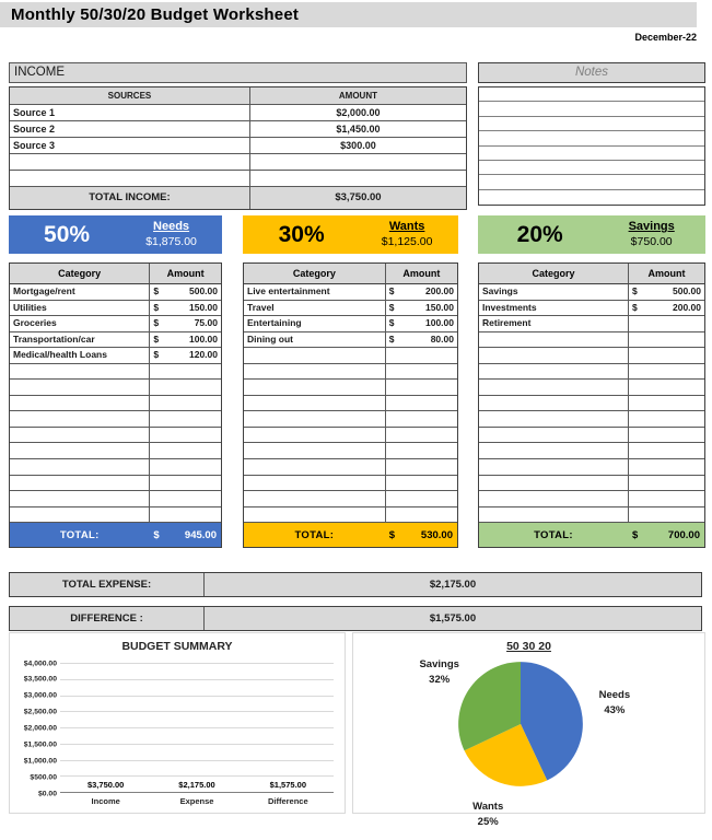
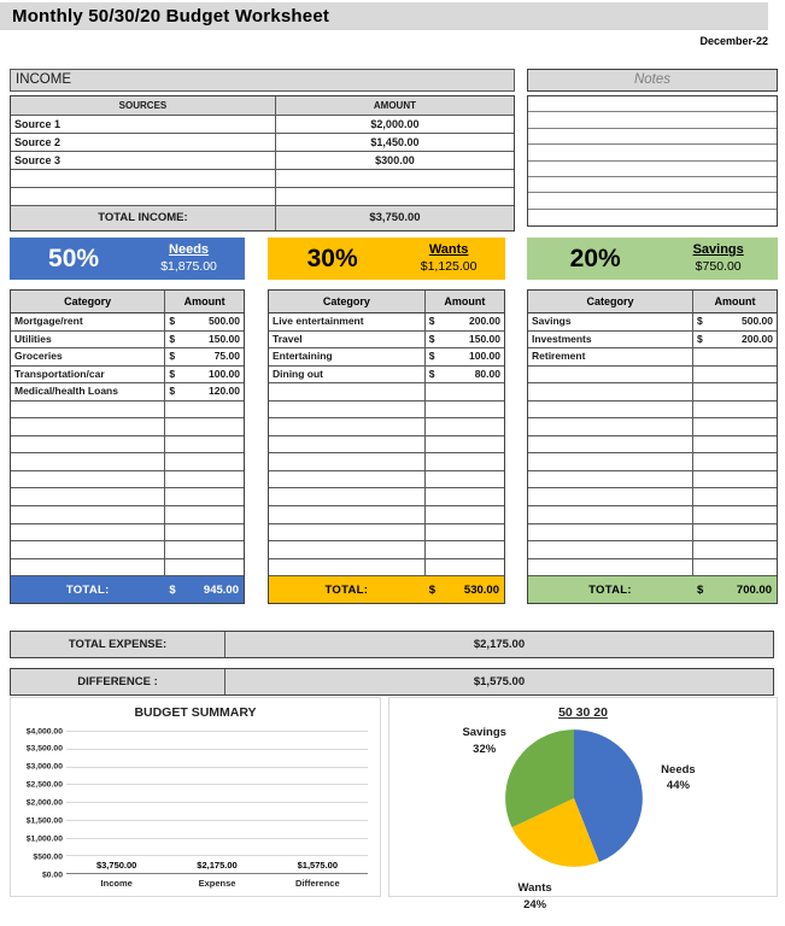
50 30 20/Needs: 43% -> 44%
50 30 20/Wants: 25% -> 24%
